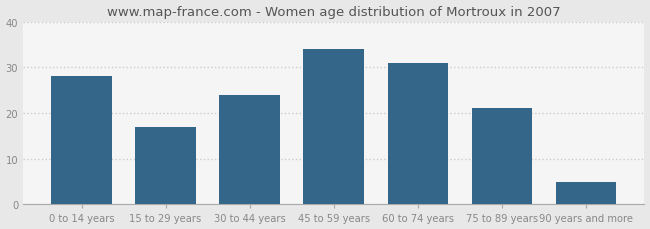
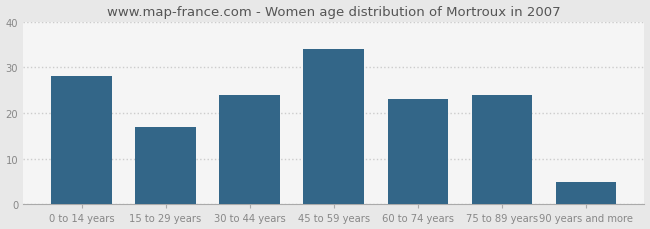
60 to 74 years: 31 -> 23
75 to 89 years: 21 -> 24
